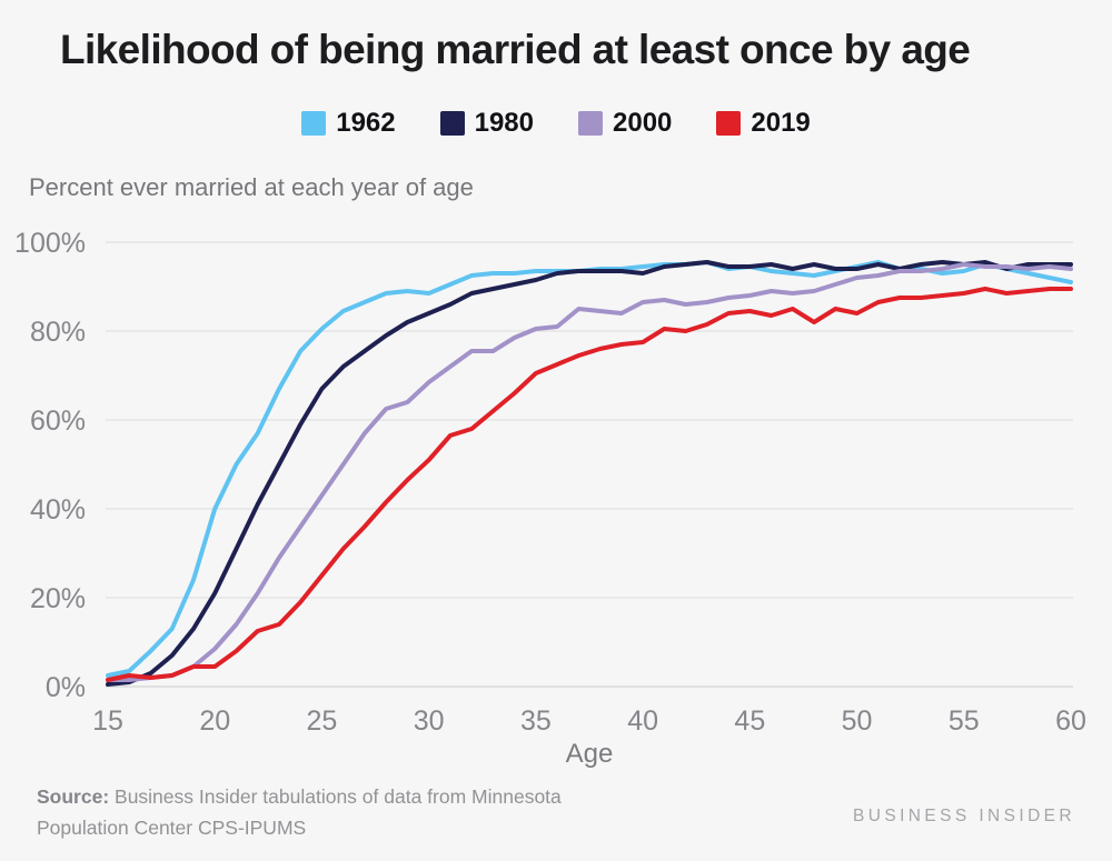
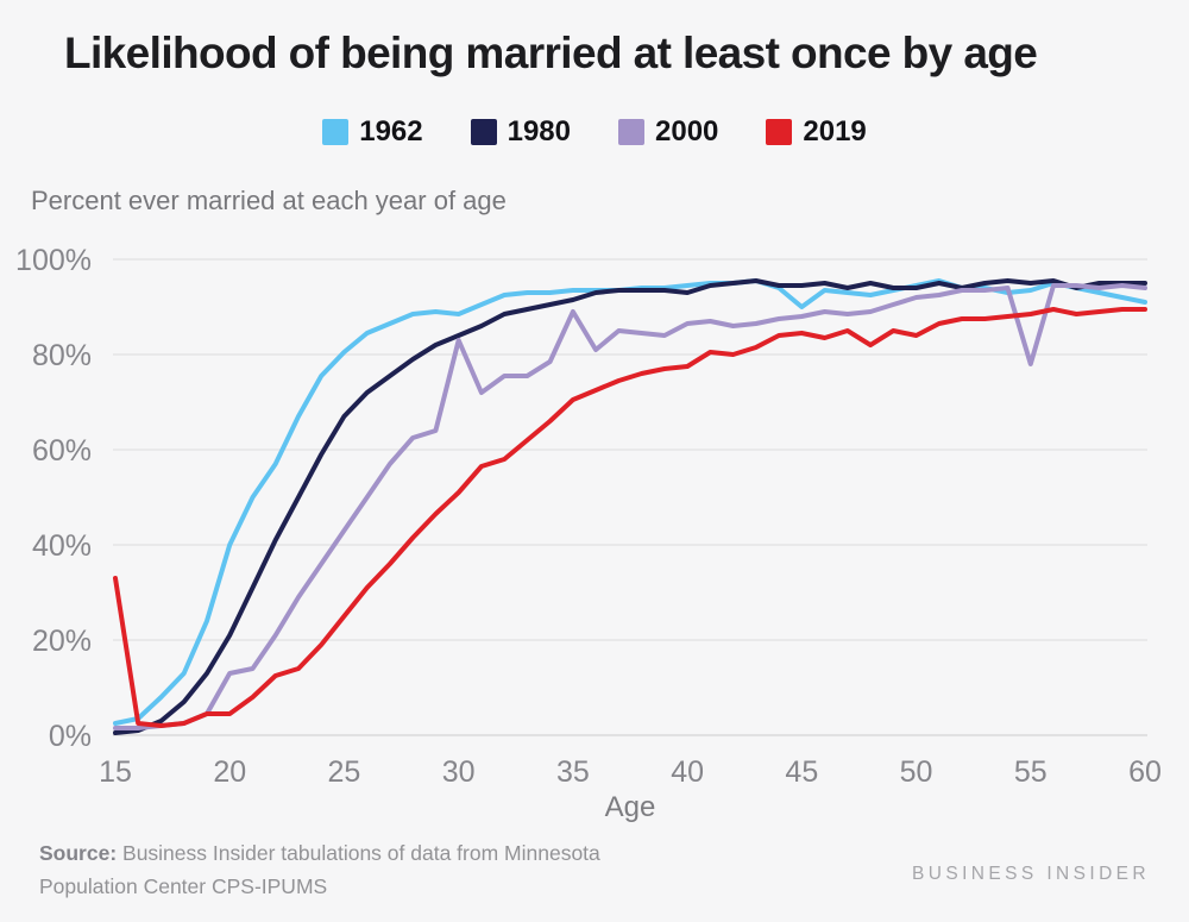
2019/15: 2% -> 33%
2000/20: 8% -> 13%
2000/30: 68% -> 83%
2000/35: 80% -> 89%
1962/45: 94% -> 90%
2000/55: 95% -> 78%
